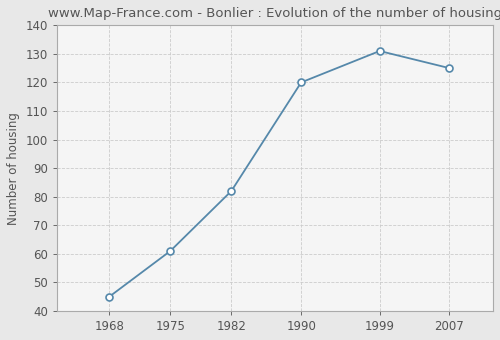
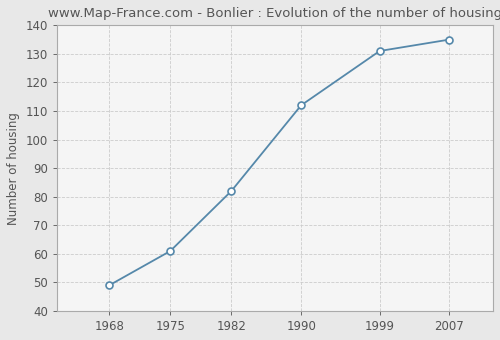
1968: 45 -> 49
1990: 120 -> 112
2007: 125 -> 135
